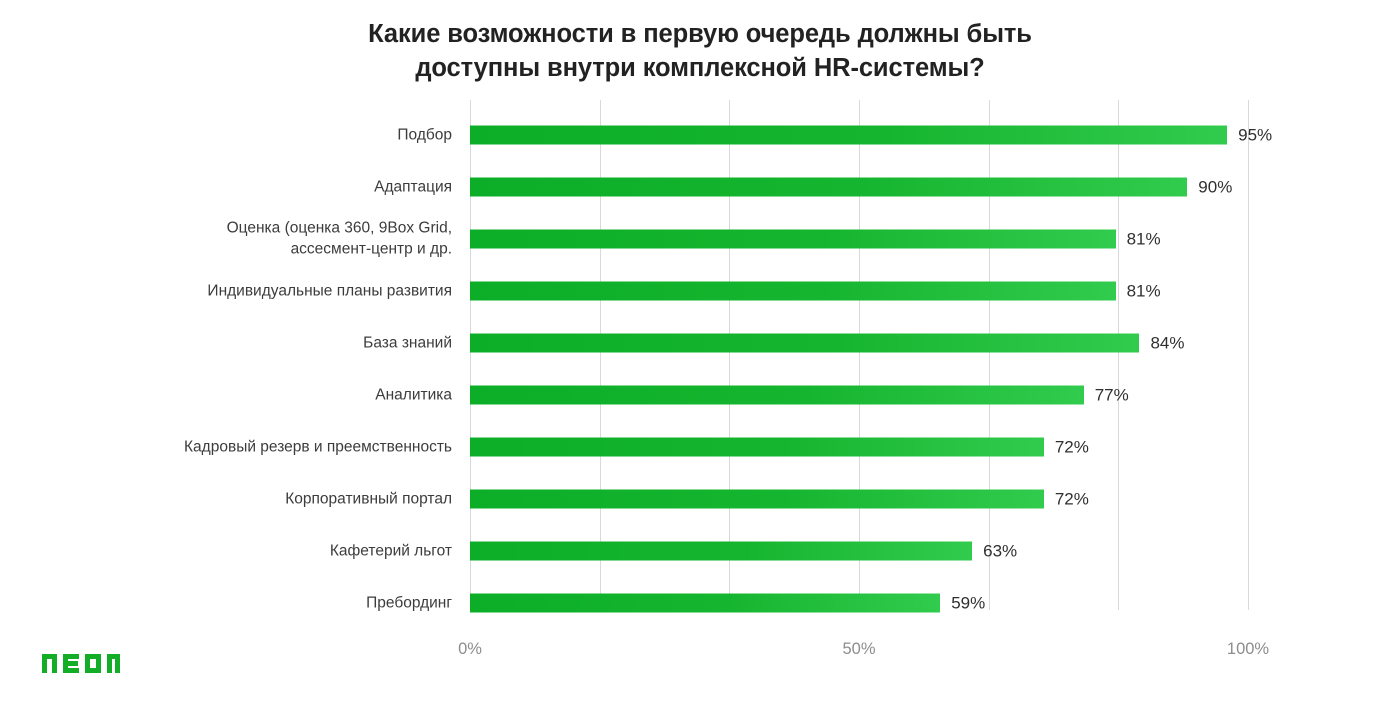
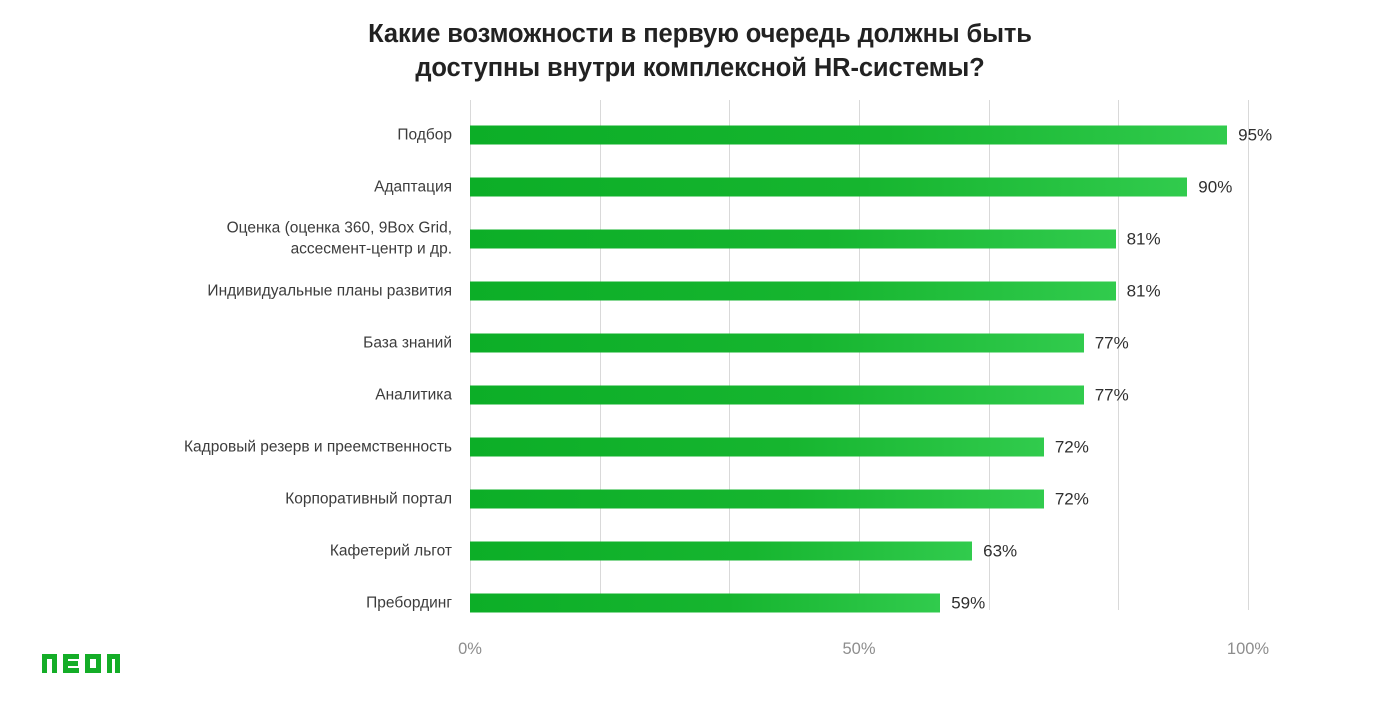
База знаний: 84% -> 77%
